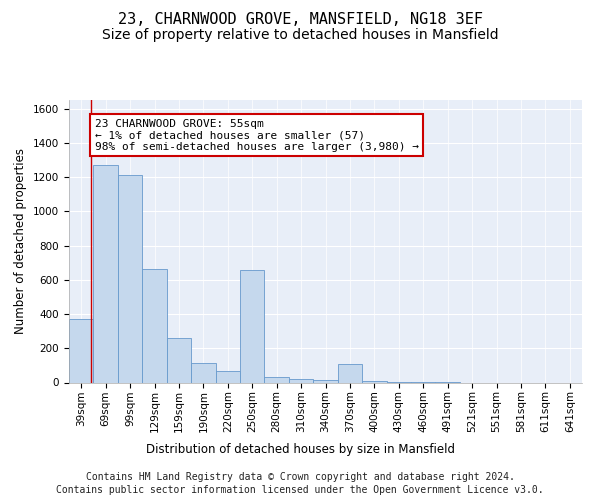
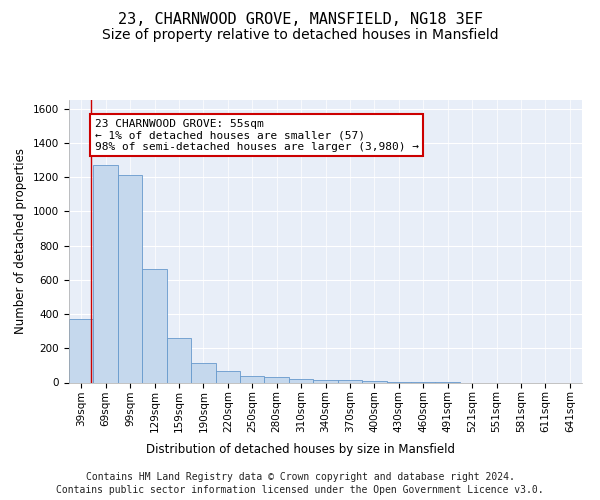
250sqm: 660 -> 40
370sqm: 110 -> 20
